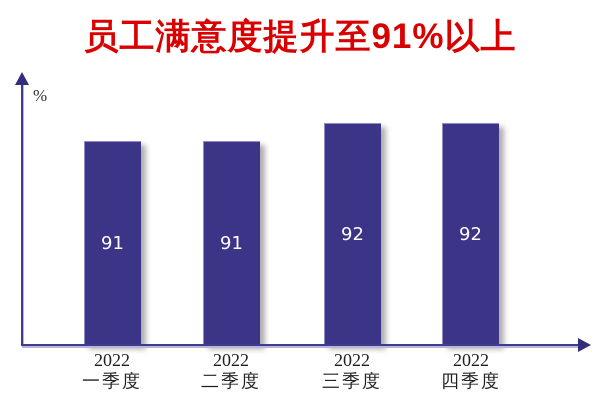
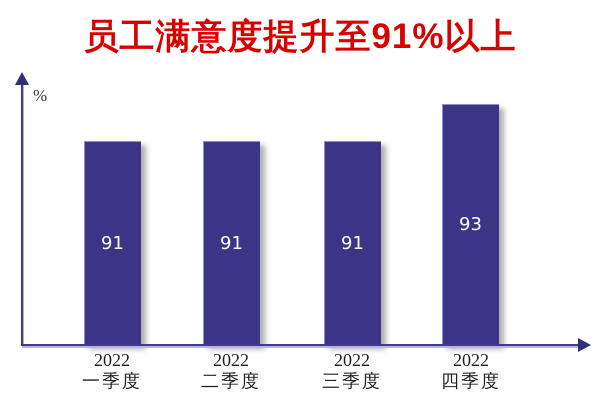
2022 三季度: 92 -> 91
2022 四季度: 92 -> 93
